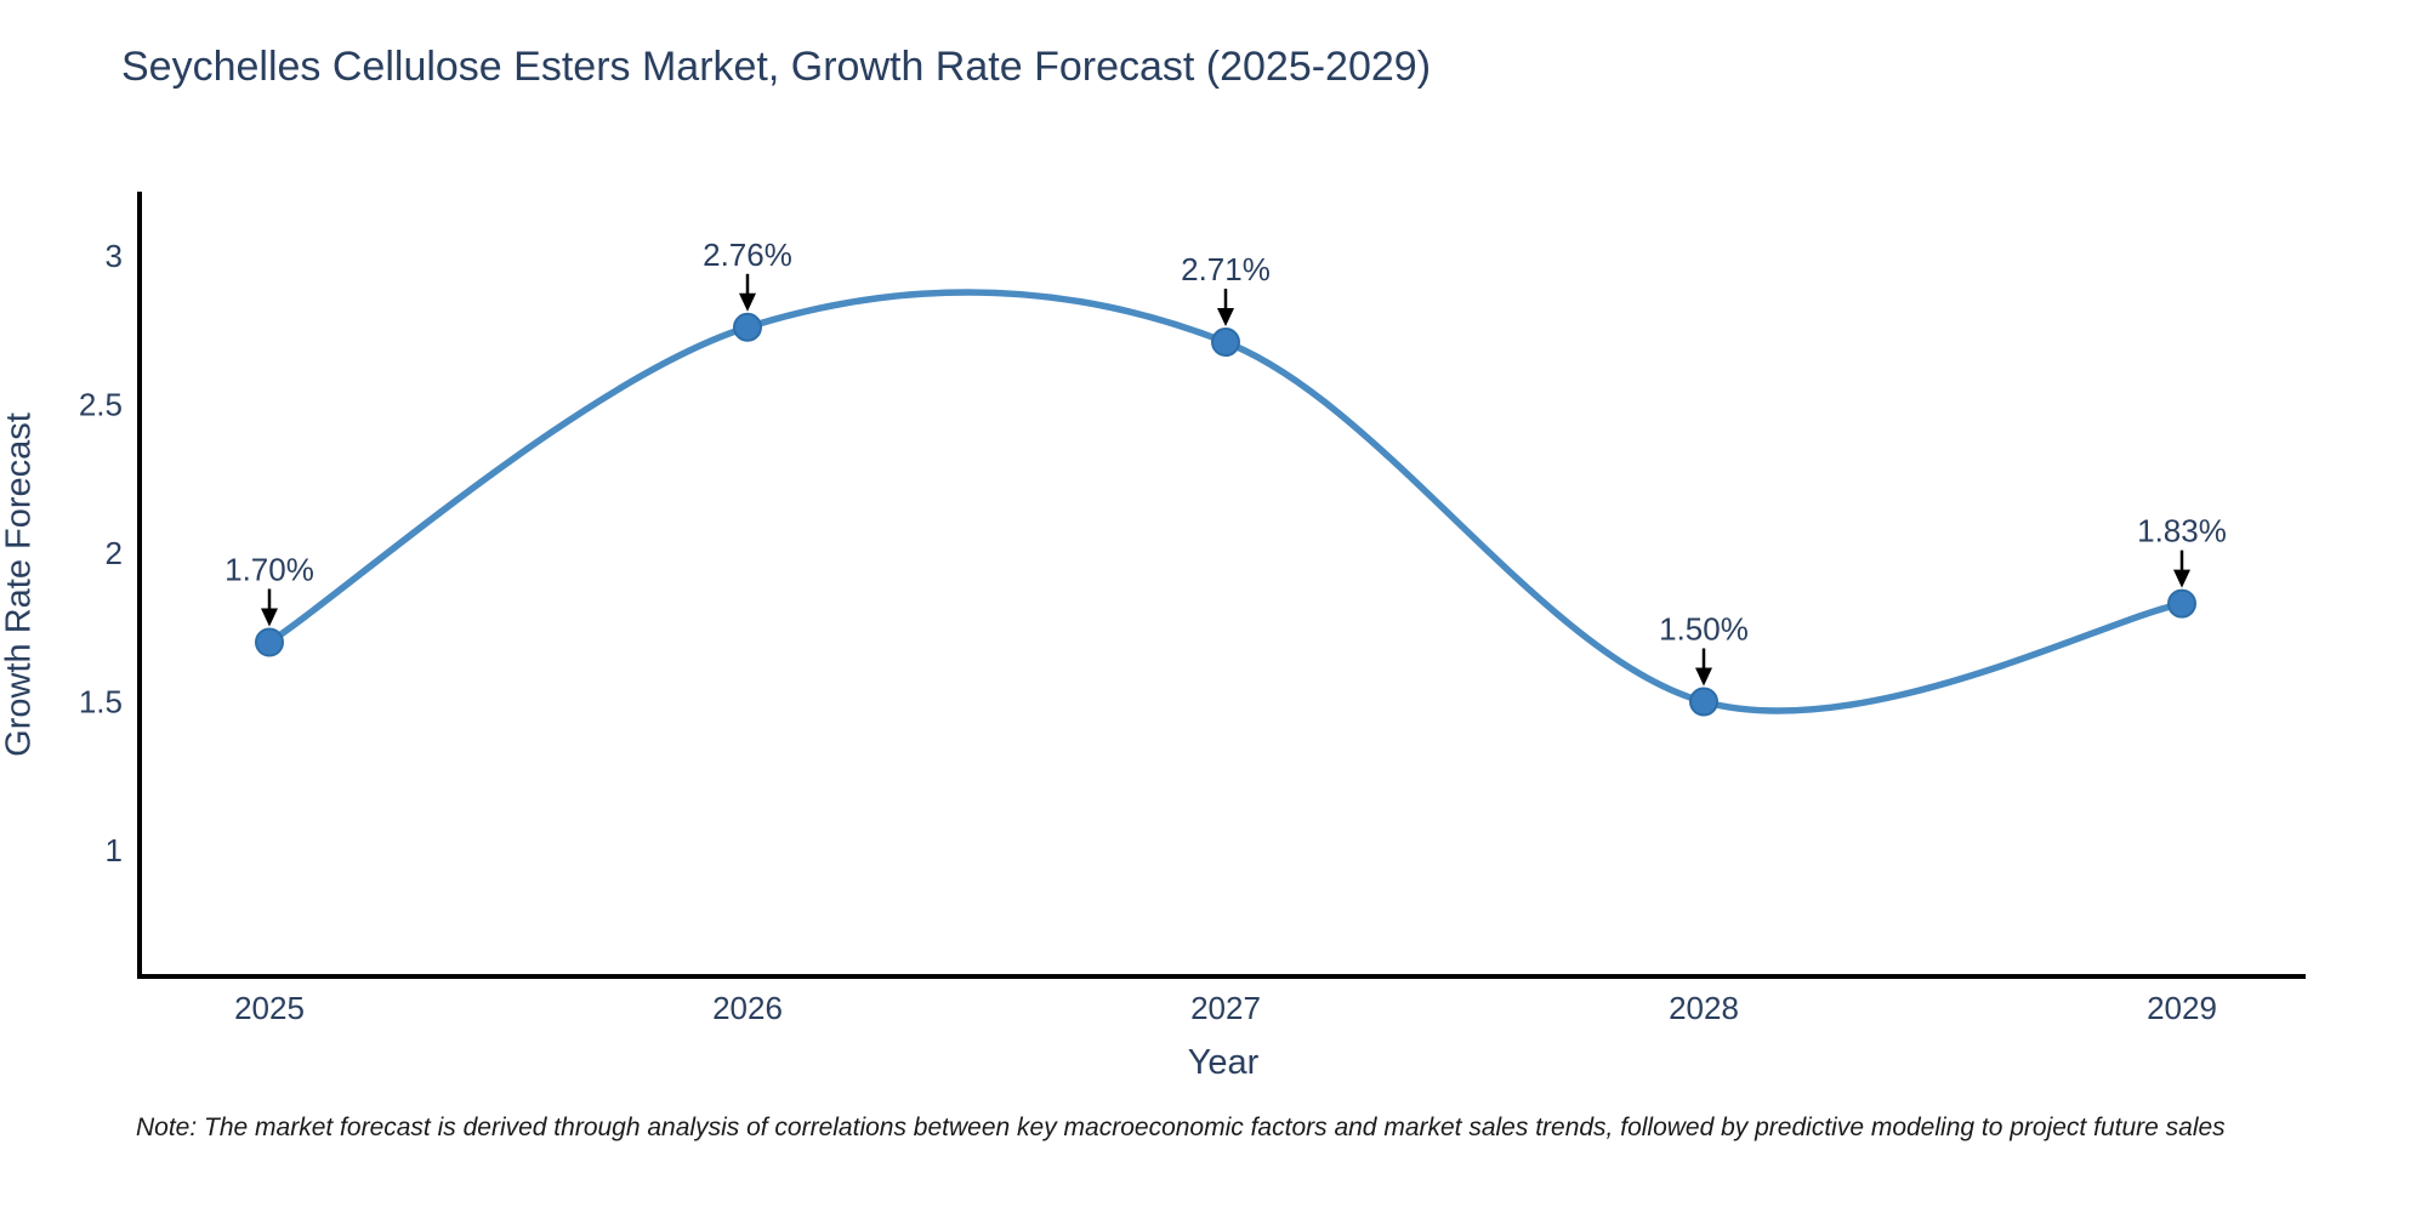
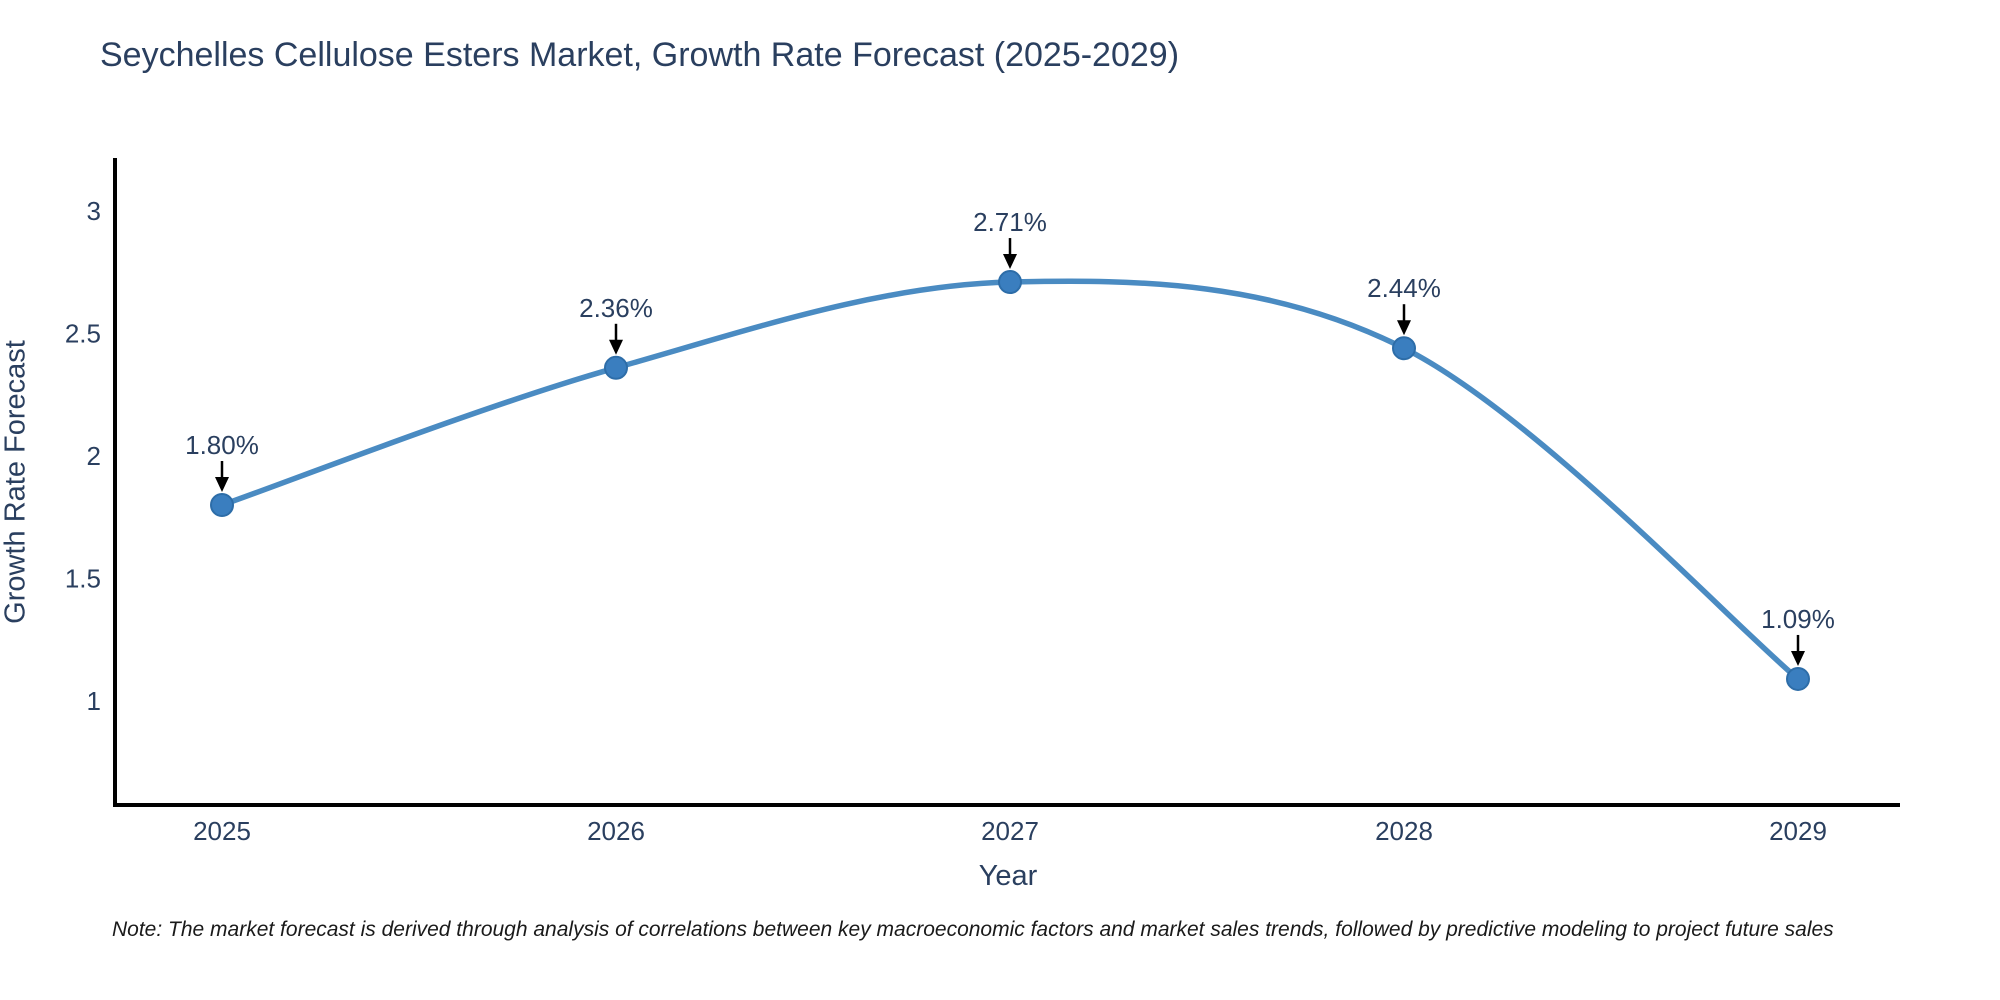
2025: 1.70% -> 1.80%
2026: 2.76% -> 2.36%
2028: 1.50% -> 2.44%
2029: 1.83% -> 1.09%
